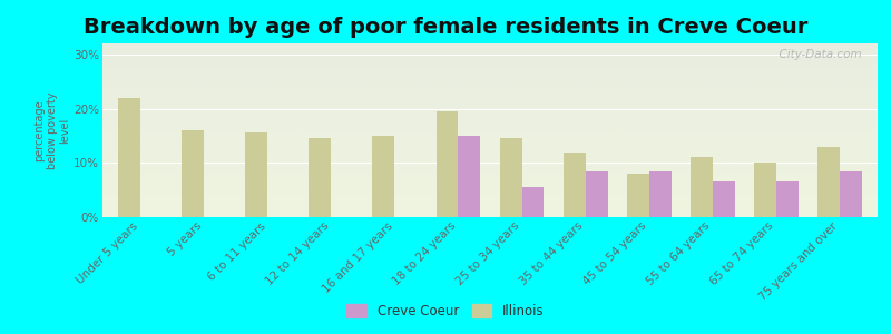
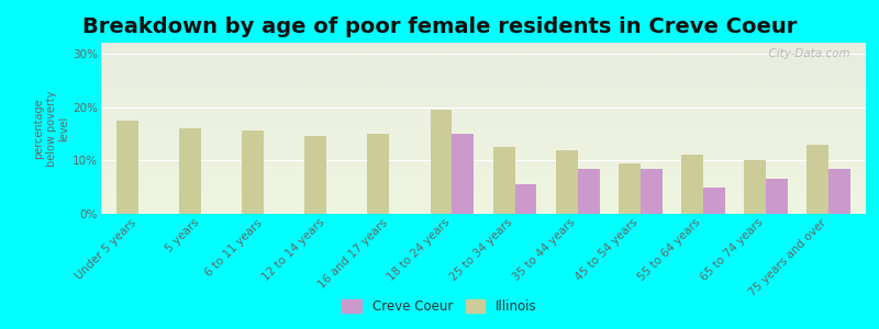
Illinois/Under 5 years: 22.0% -> 17.5%
Illinois/25 to 34 years: 14.5% -> 12.5%
Illinois/45 to 54 years: 8.0% -> 9.5%
Creve Coeur/55 to 64 years: 6.5% -> 5.0%
